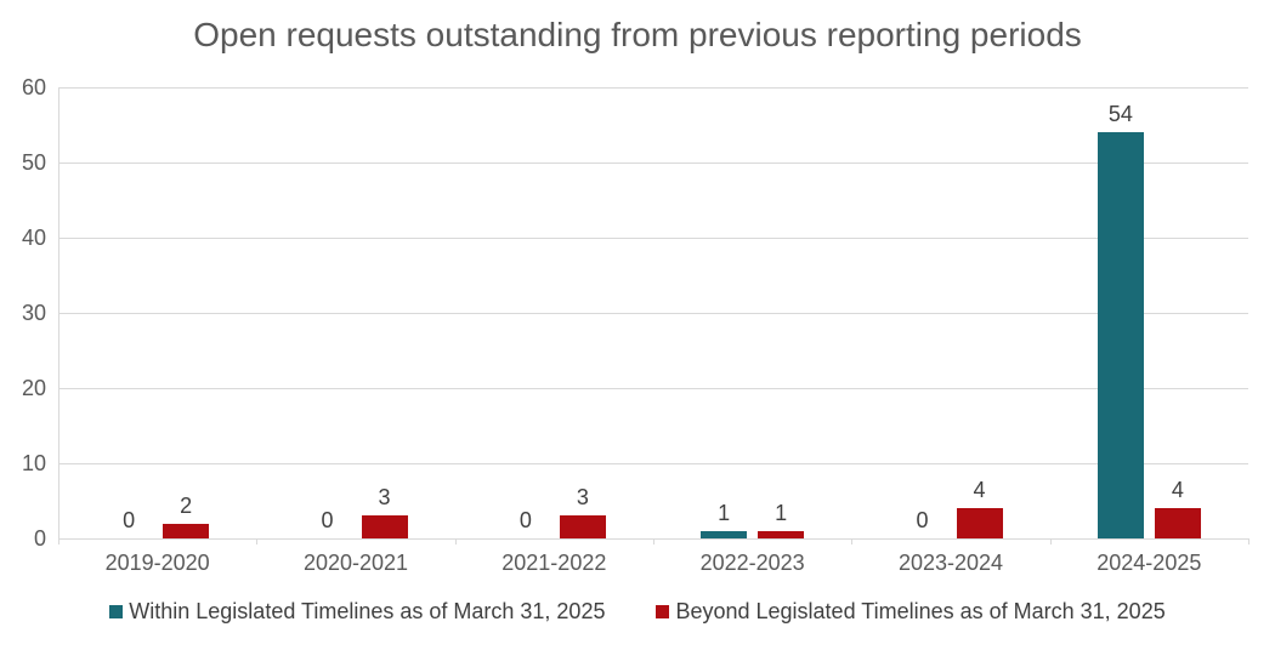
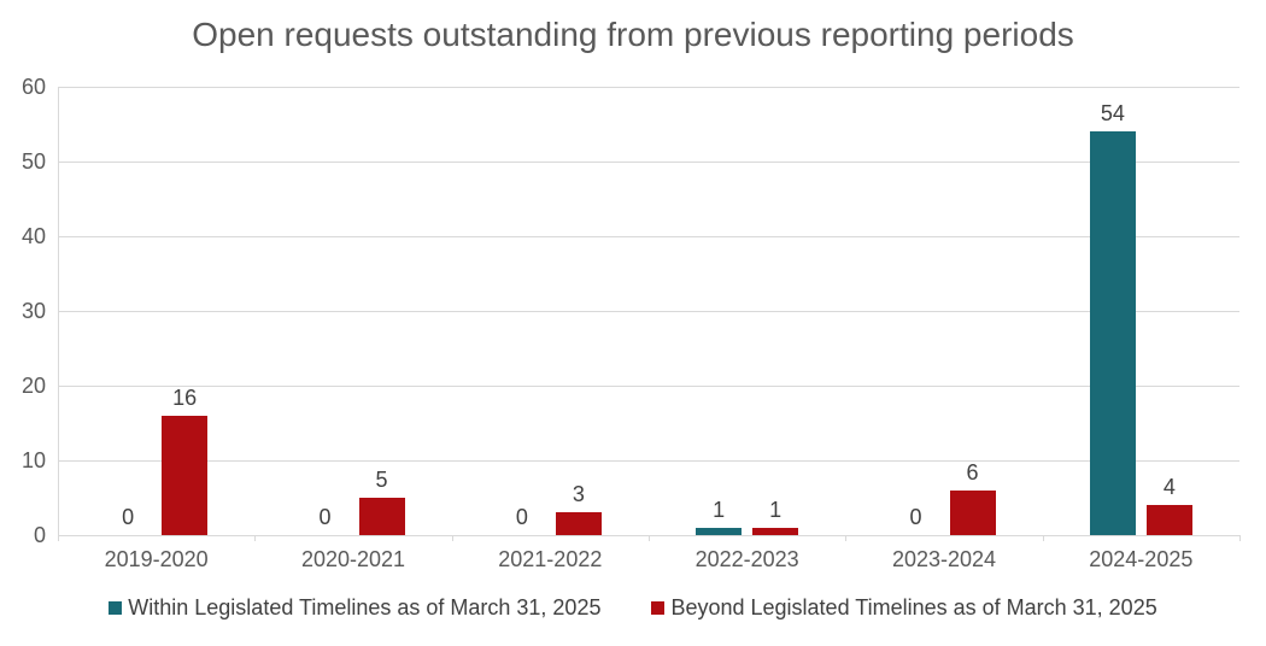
Beyond Legislated Timelines as of March 31, 2025/2019-2020: 2 -> 16
Beyond Legislated Timelines as of March 31, 2025/2020-2021: 3 -> 5
Beyond Legislated Timelines as of March 31, 2025/2023-2024: 4 -> 6
